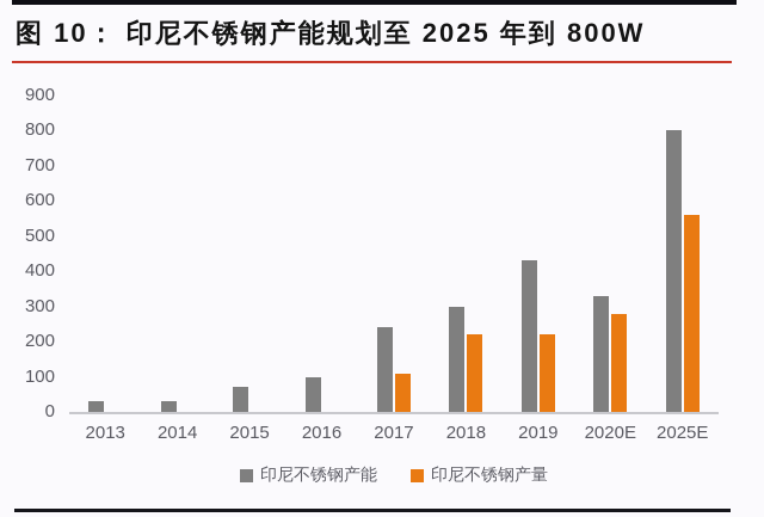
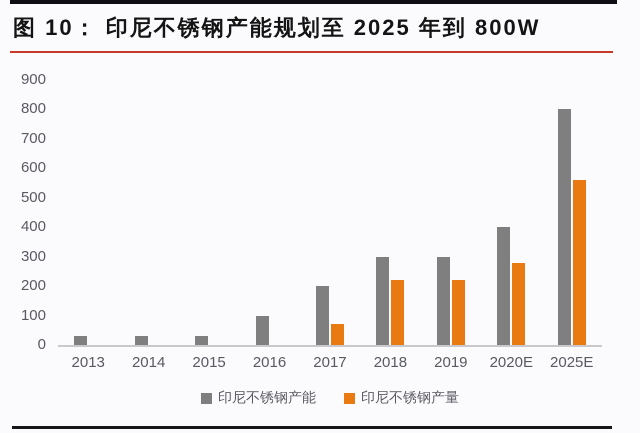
印尼不锈钢产能/2015: 70 -> 30
印尼不锈钢产能/2017: 240 -> 200
印尼不锈钢产量/2017: 110 -> 70
印尼不锈钢产能/2019: 430 -> 300
印尼不锈钢产能/2020E: 330 -> 400
